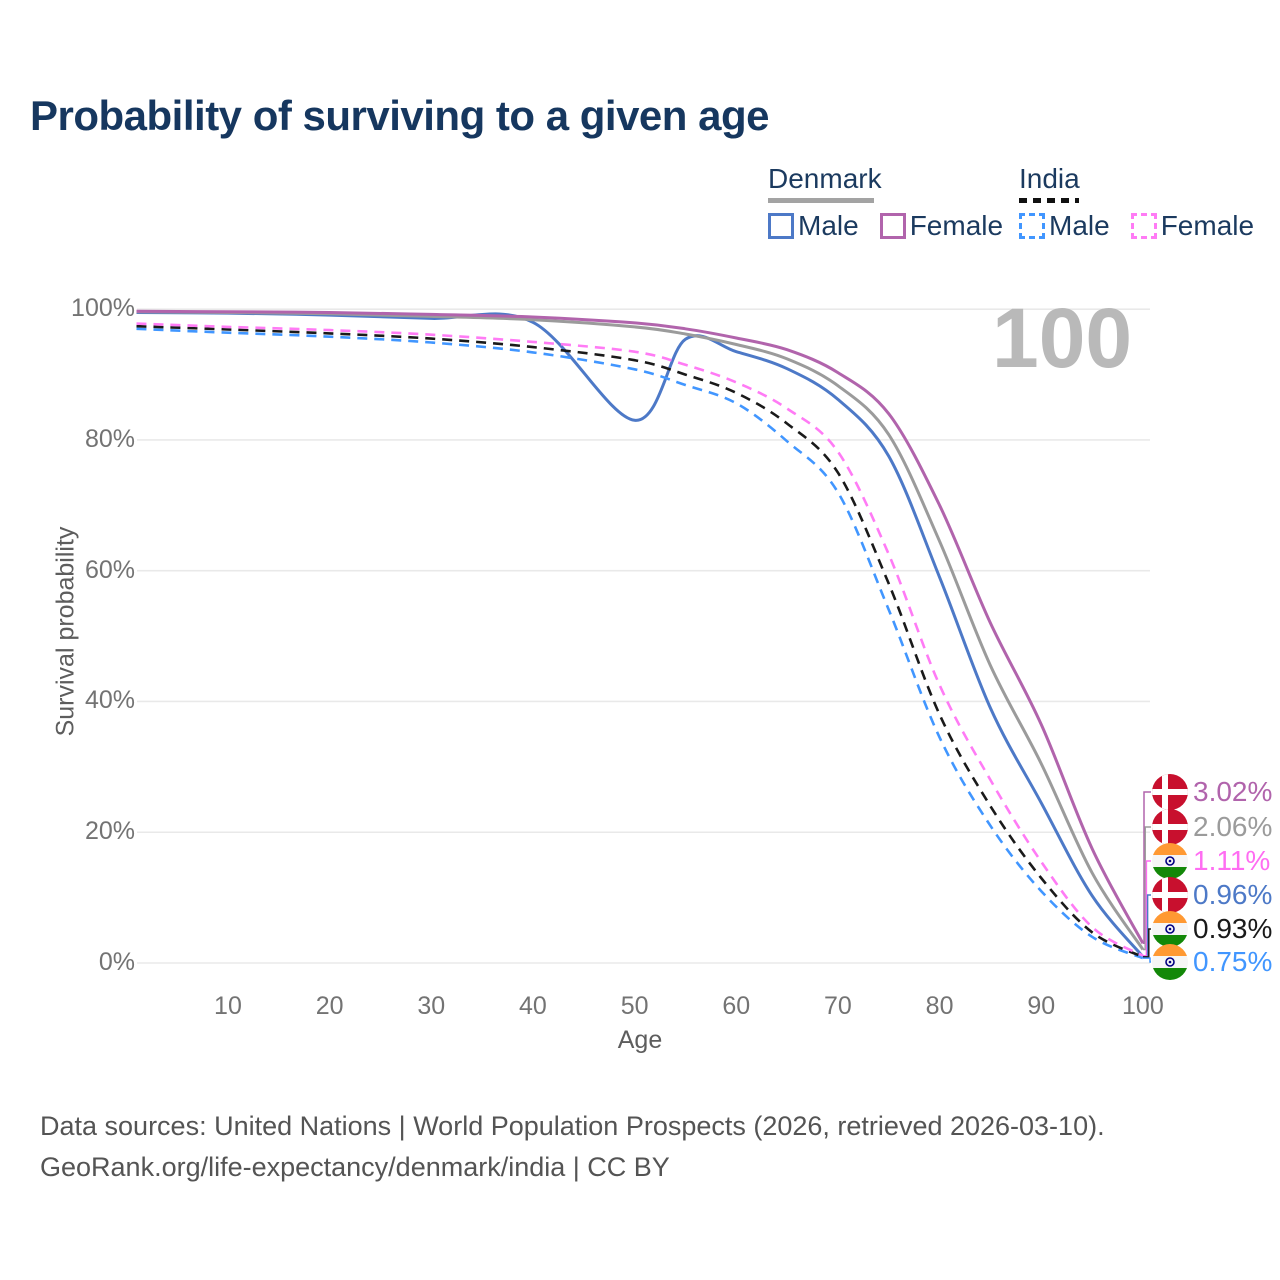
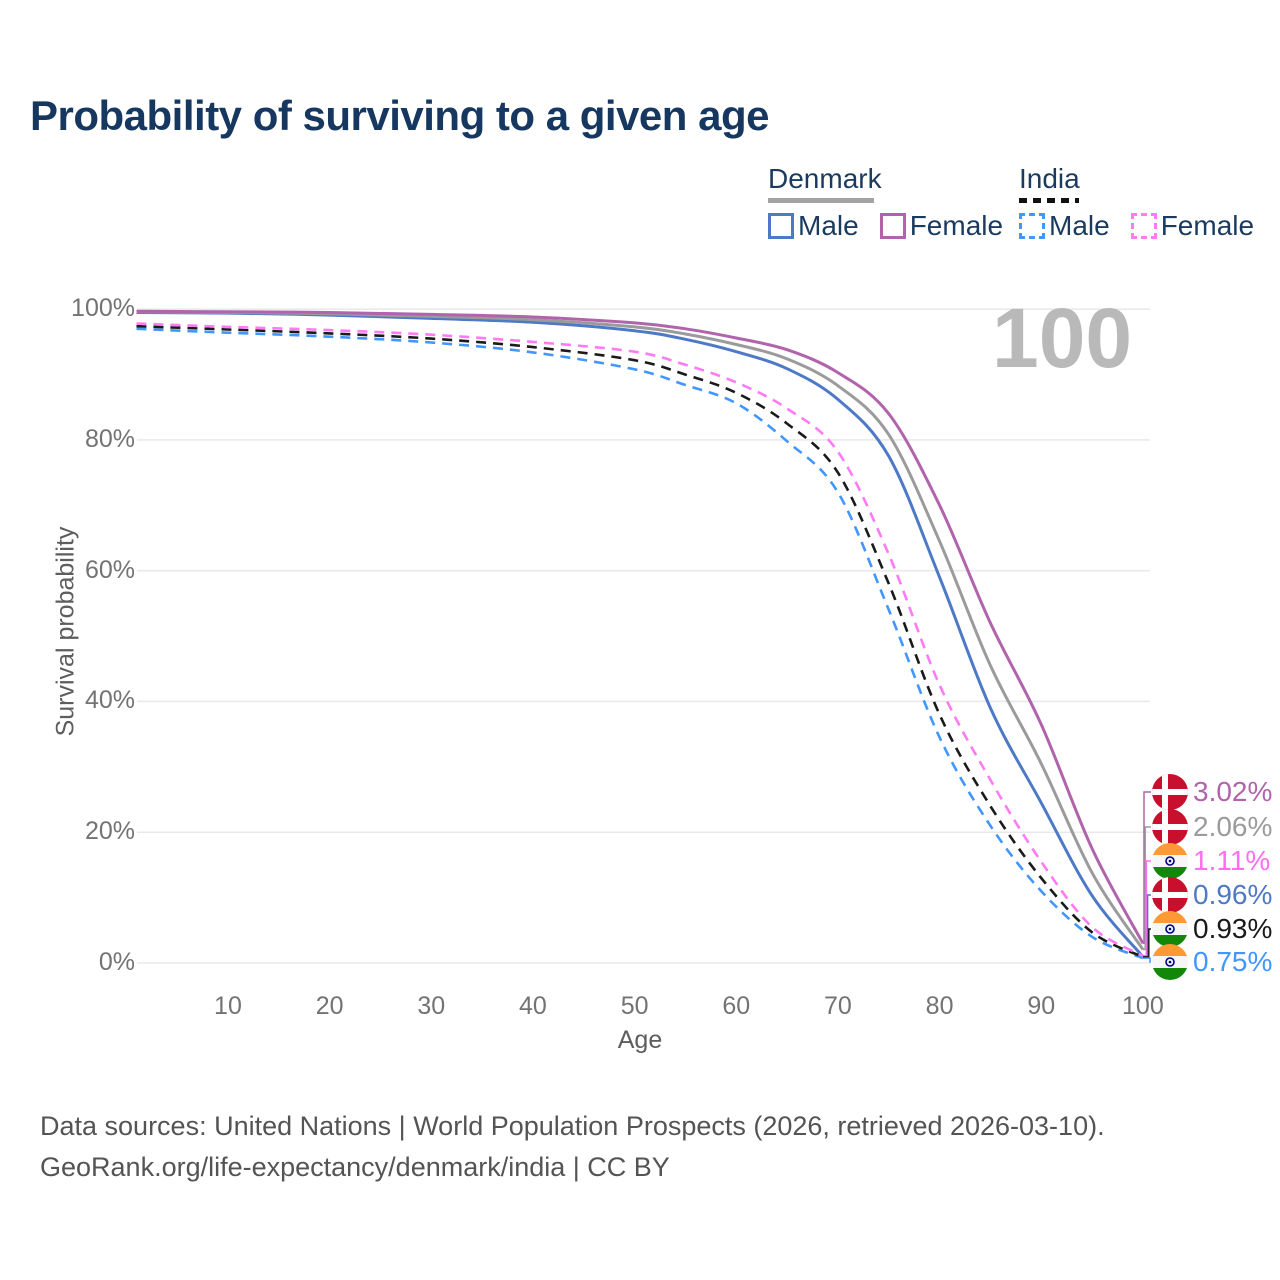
Denmark Male/50: 83% -> 97%
